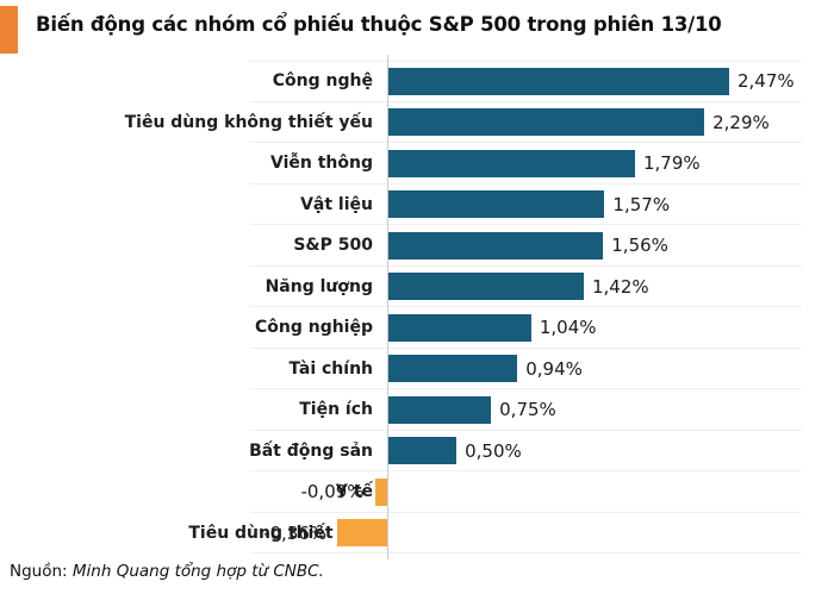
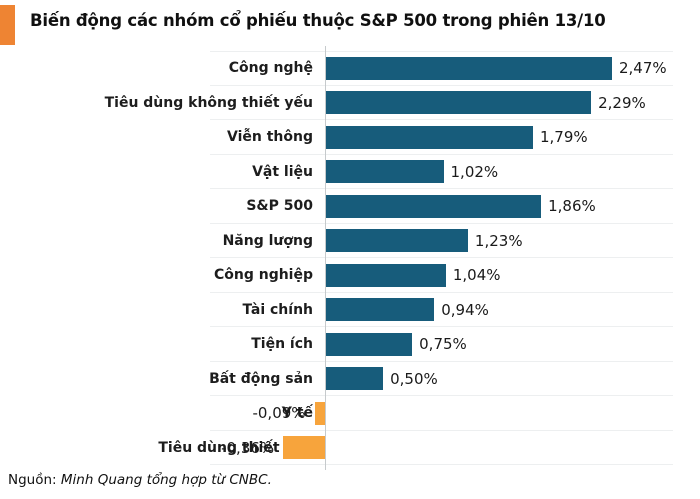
Vật liệu: 1,57% -> 1,02%
S&P 500: 1,56% -> 1,86%
Năng lượng: 1,42% -> 1,23%
